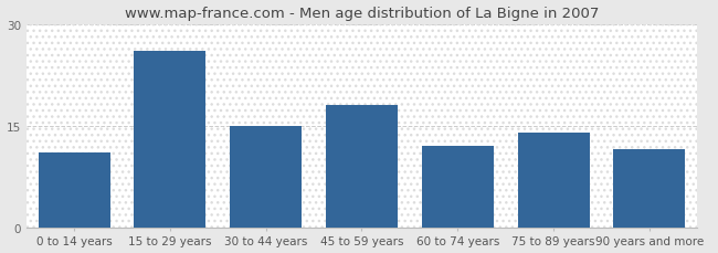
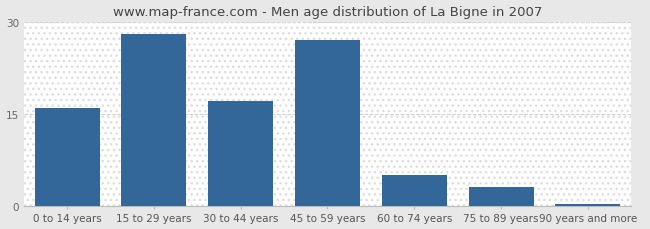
0 to 14 years: 11.0 -> 16.0
15 to 29 years: 26.0 -> 28.0
30 to 44 years: 15.0 -> 17.0
45 to 59 years: 18.0 -> 27.0
60 to 74 years: 12.0 -> 5.0
75 to 89 years: 14.0 -> 3.0
90 years and more: 11.6 -> 0.3
